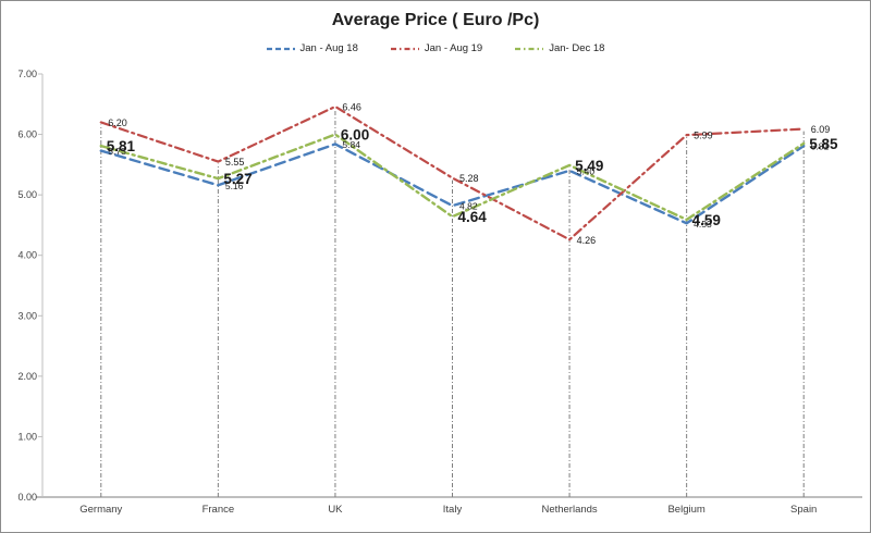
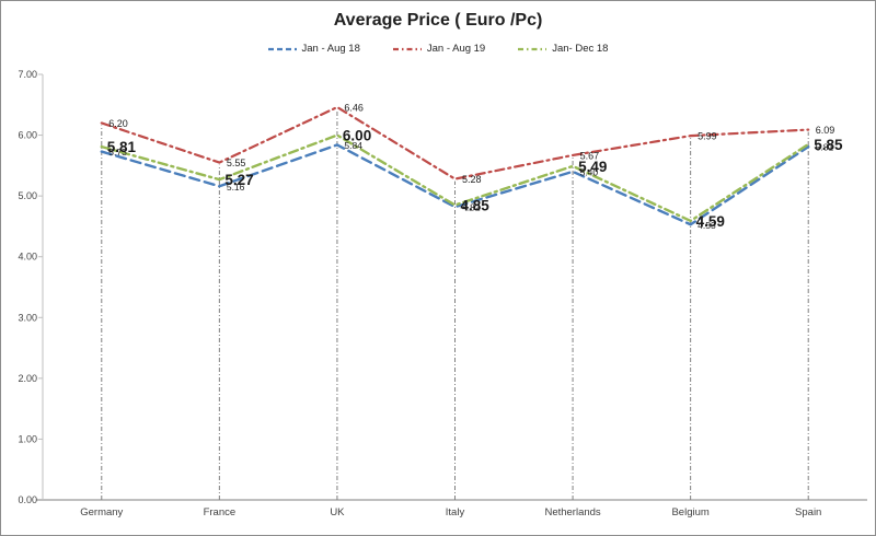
Jan- Dec 18/Italy: 4.64 -> 4.85
Jan - Aug 19/Netherlands: 4.26 -> 5.67
